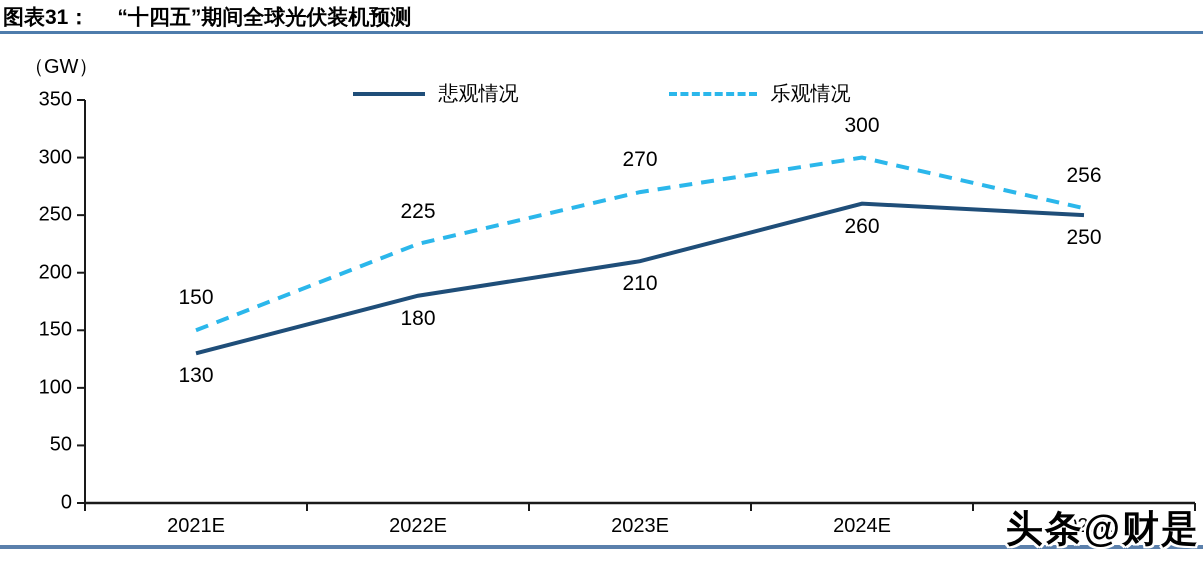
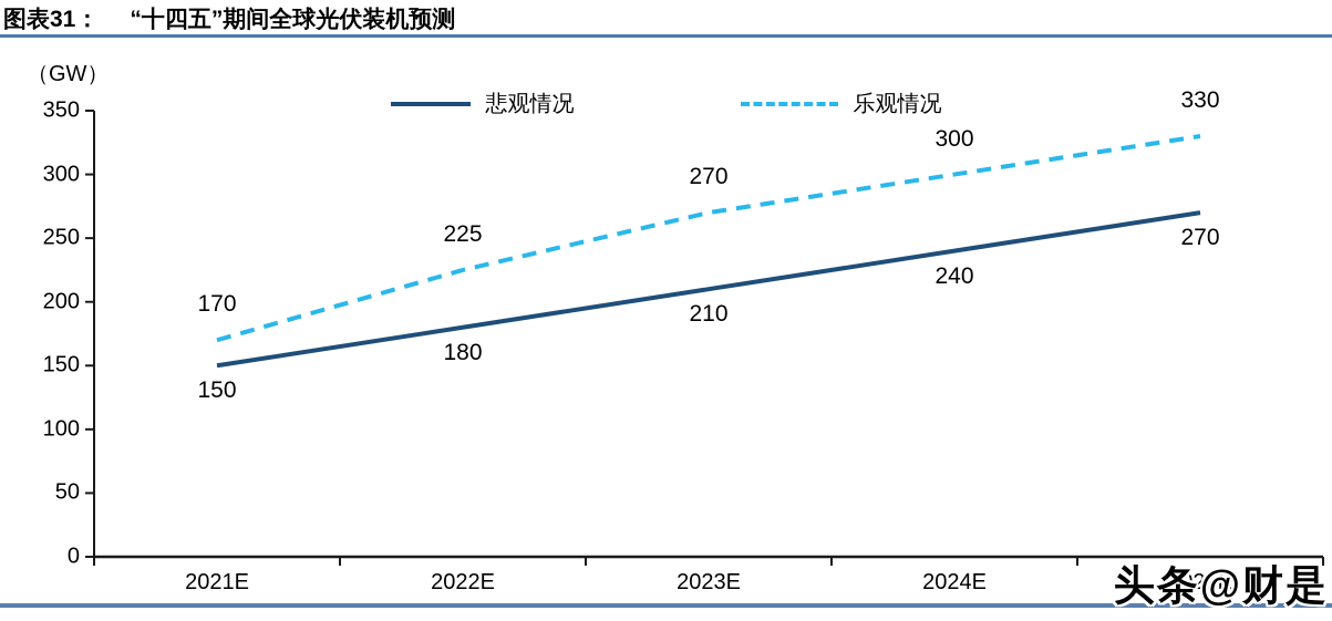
悲观情况/2021E: 130 -> 150
乐观情况/2021E: 150 -> 170
悲观情况/2024E: 260 -> 240
悲观情况/2025E: 250 -> 270
乐观情况/2025E: 256 -> 330
